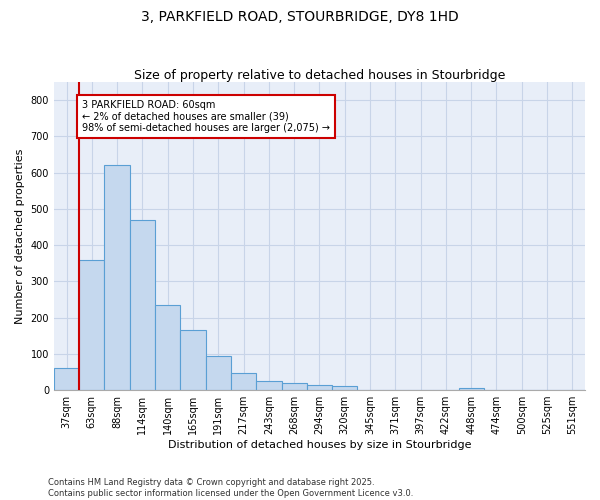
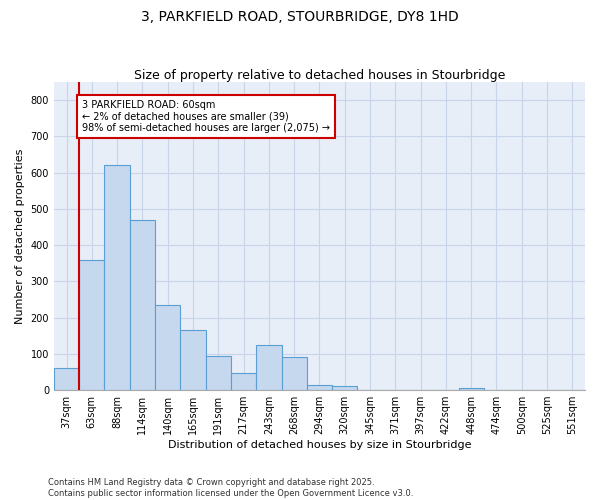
243sqm: 25 -> 125
268sqm: 20 -> 90
